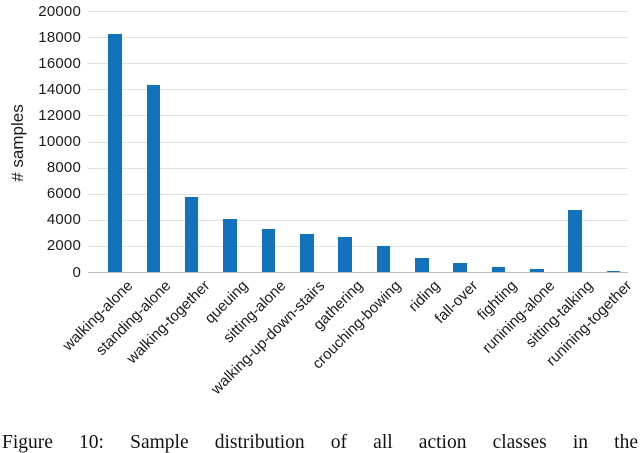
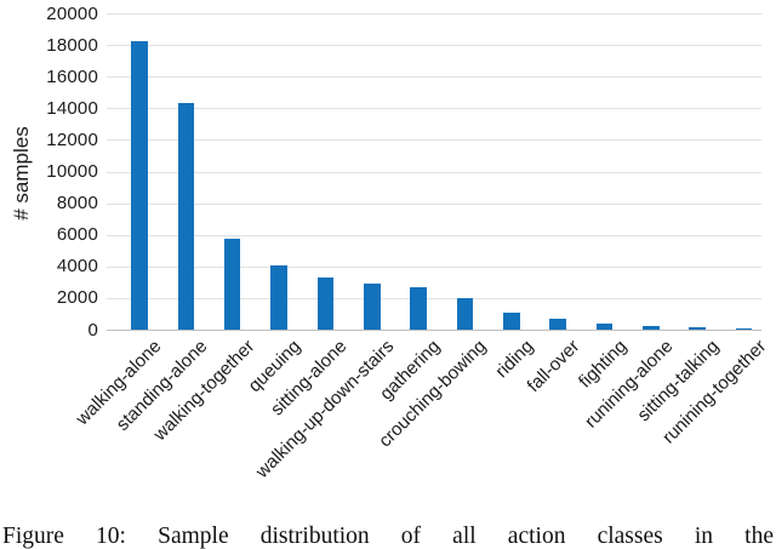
sitting-talking: 4800 -> 200
